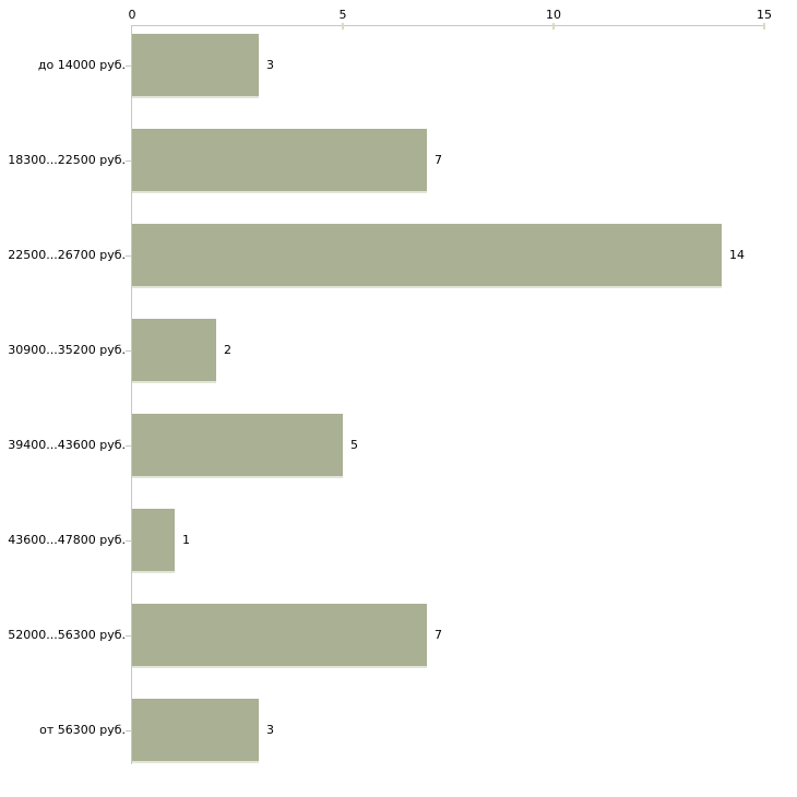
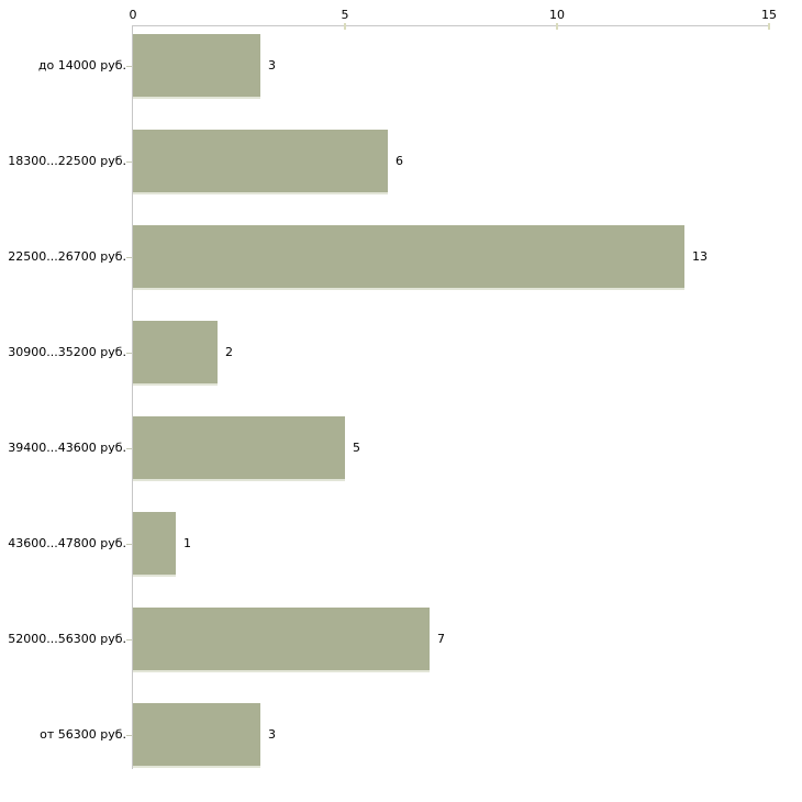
18300...22500 руб.: 7 -> 6
22500...26700 руб.: 14 -> 13
